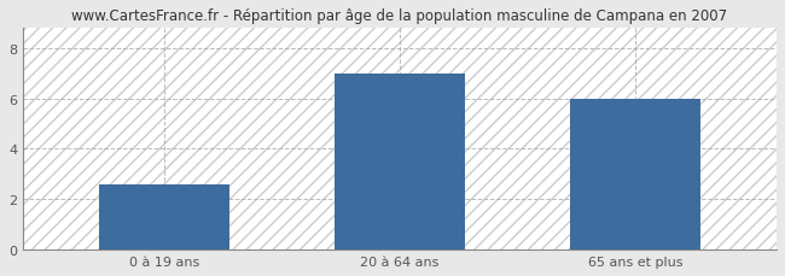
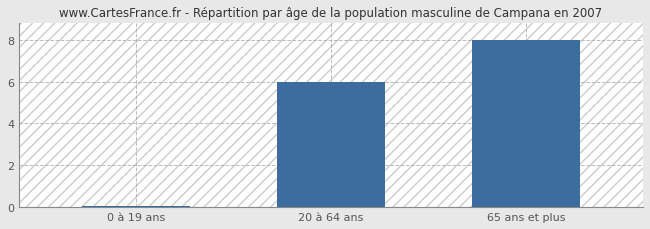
0 à 19 ans: 2.60 -> 0.07
20 à 64 ans: 7.00 -> 6.00
65 ans et plus: 6.00 -> 8.00
